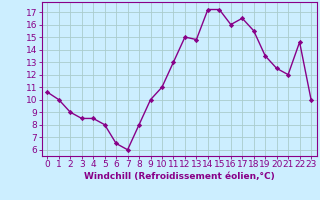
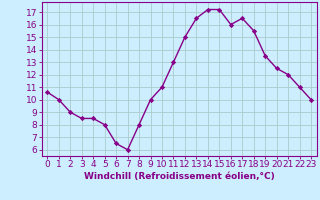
13: 14.8 -> 16.5
22: 14.6 -> 11.0
